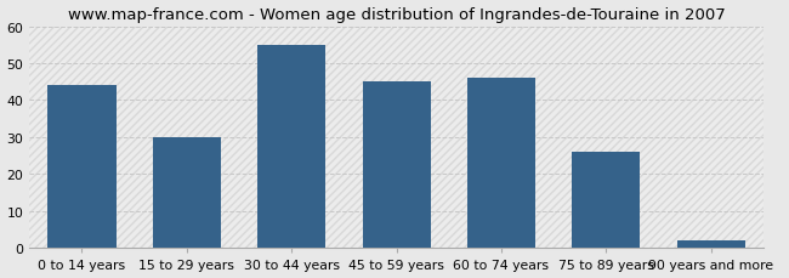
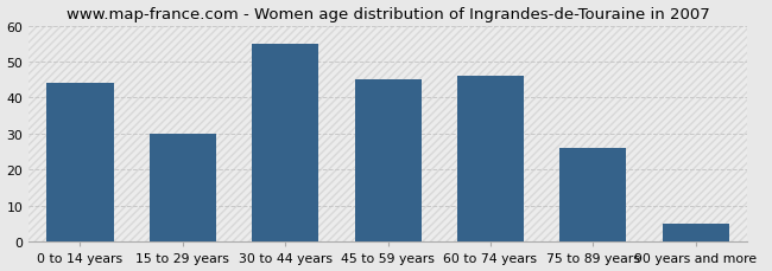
90 years and more: 2 -> 5
